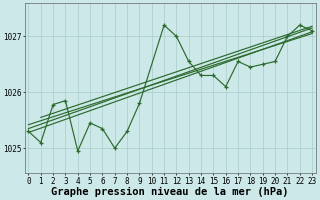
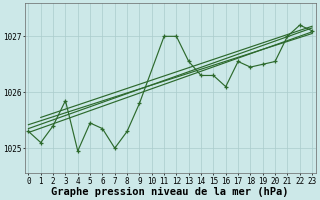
2: 1025.78 -> 1025.40
11: 1027.20 -> 1027.00
